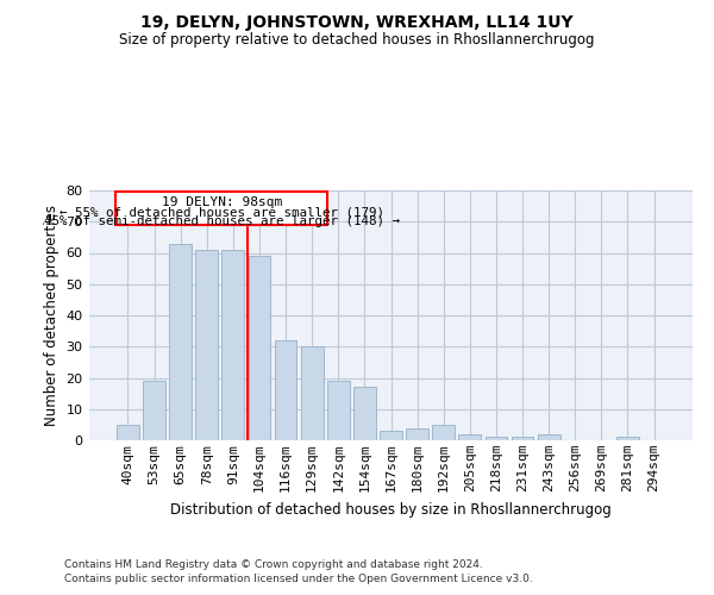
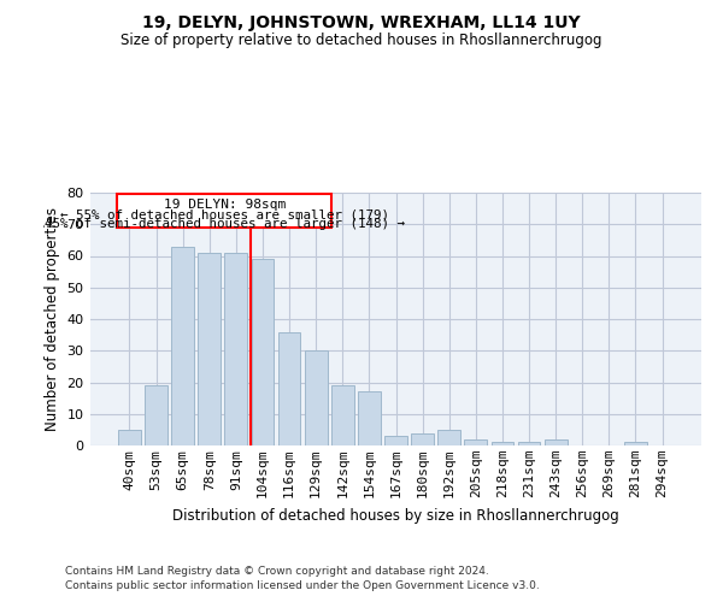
116sqm: 32 -> 36
